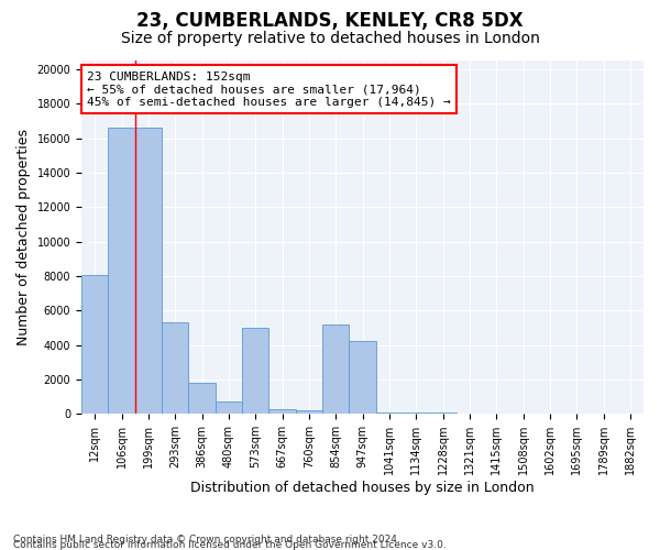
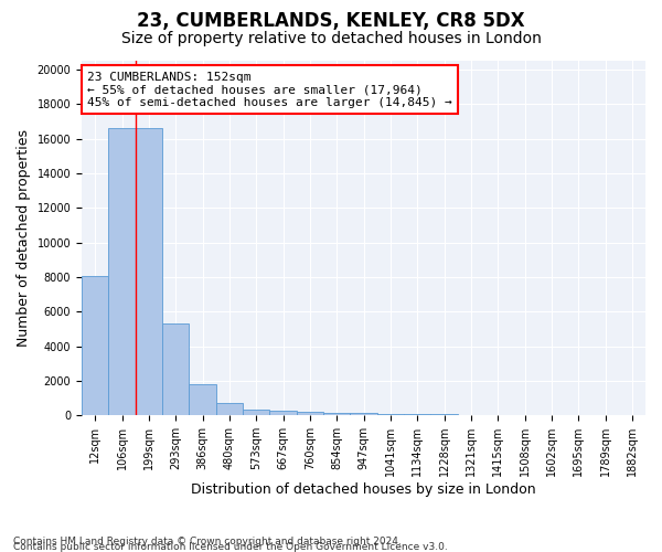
573sqm: 5000 -> 400
854sqm: 5200 -> 200
947sqm: 4200 -> 100
